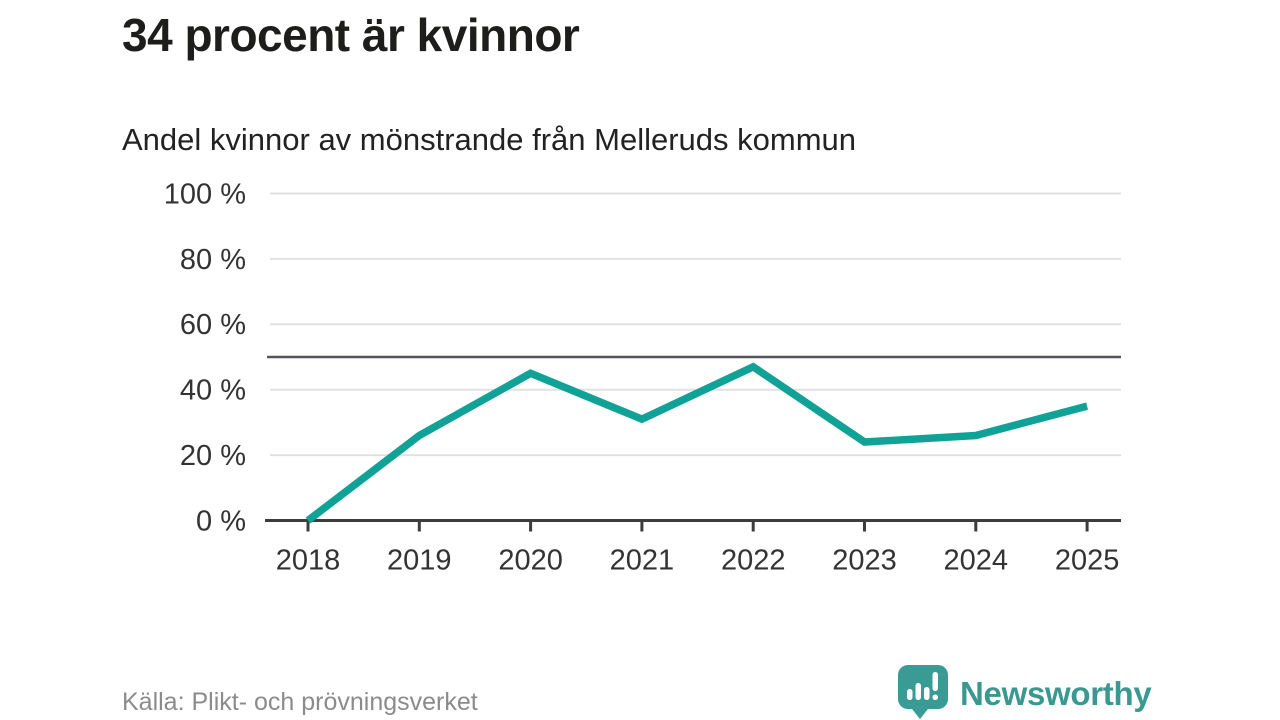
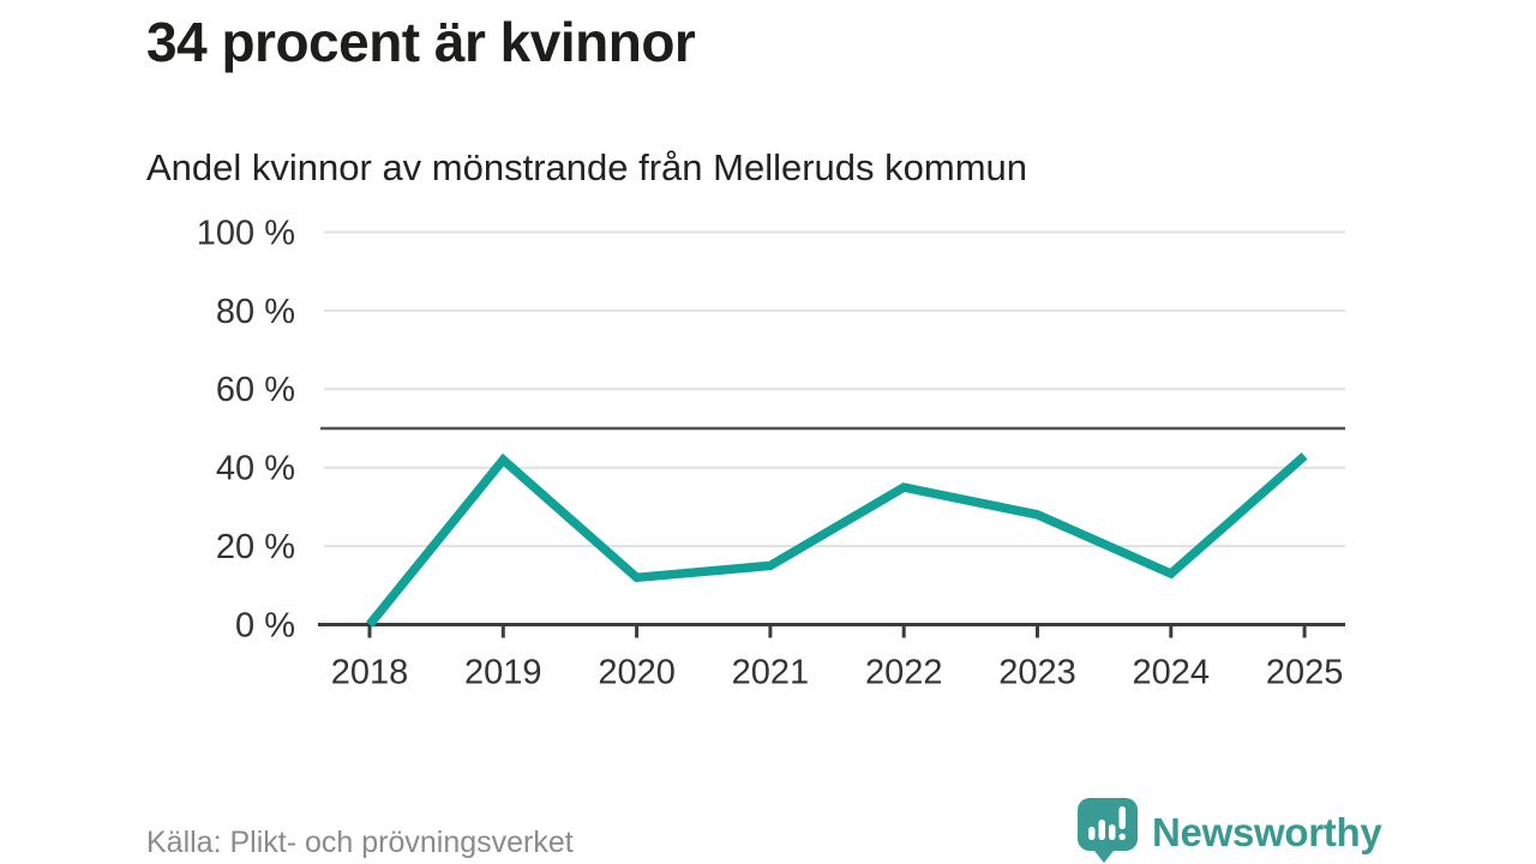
2019: 26% -> 42%
2020: 45% -> 12%
2021: 31% -> 15%
2022: 47% -> 35%
2023: 24% -> 28%
2024: 26% -> 13%
2025: 35% -> 43%
